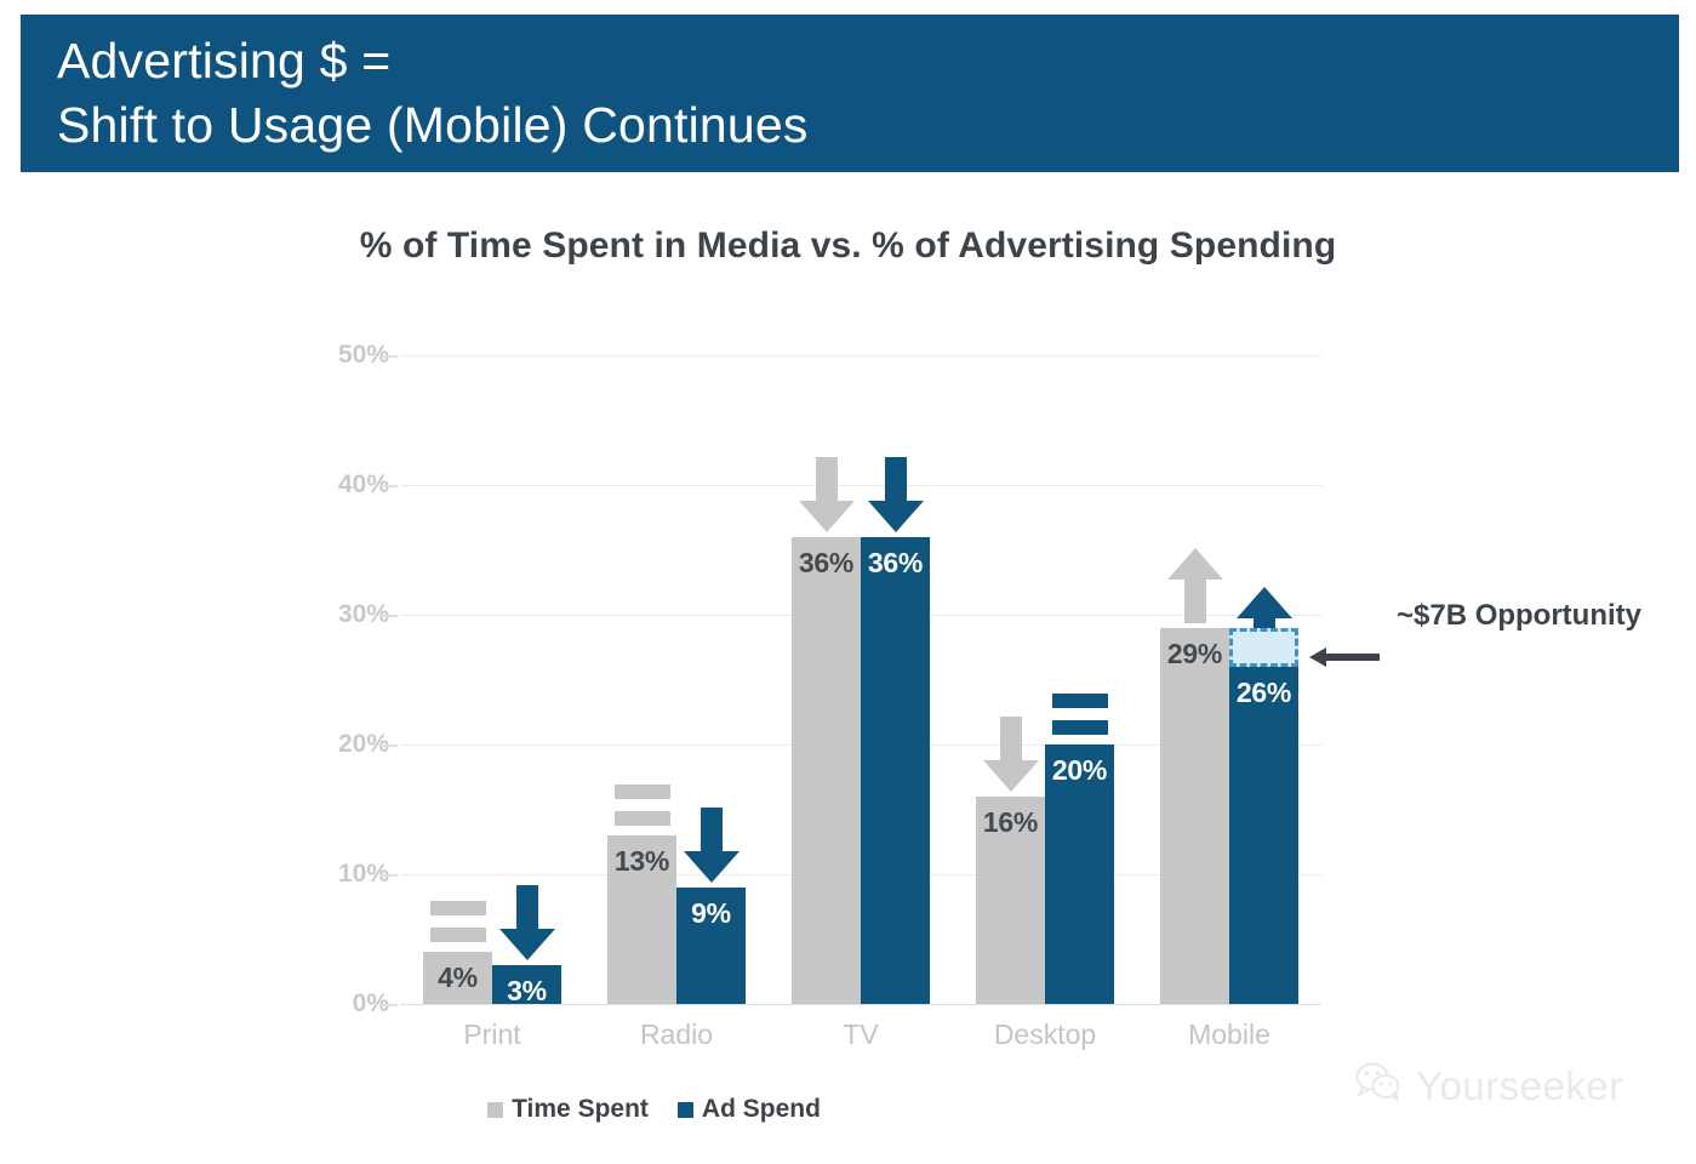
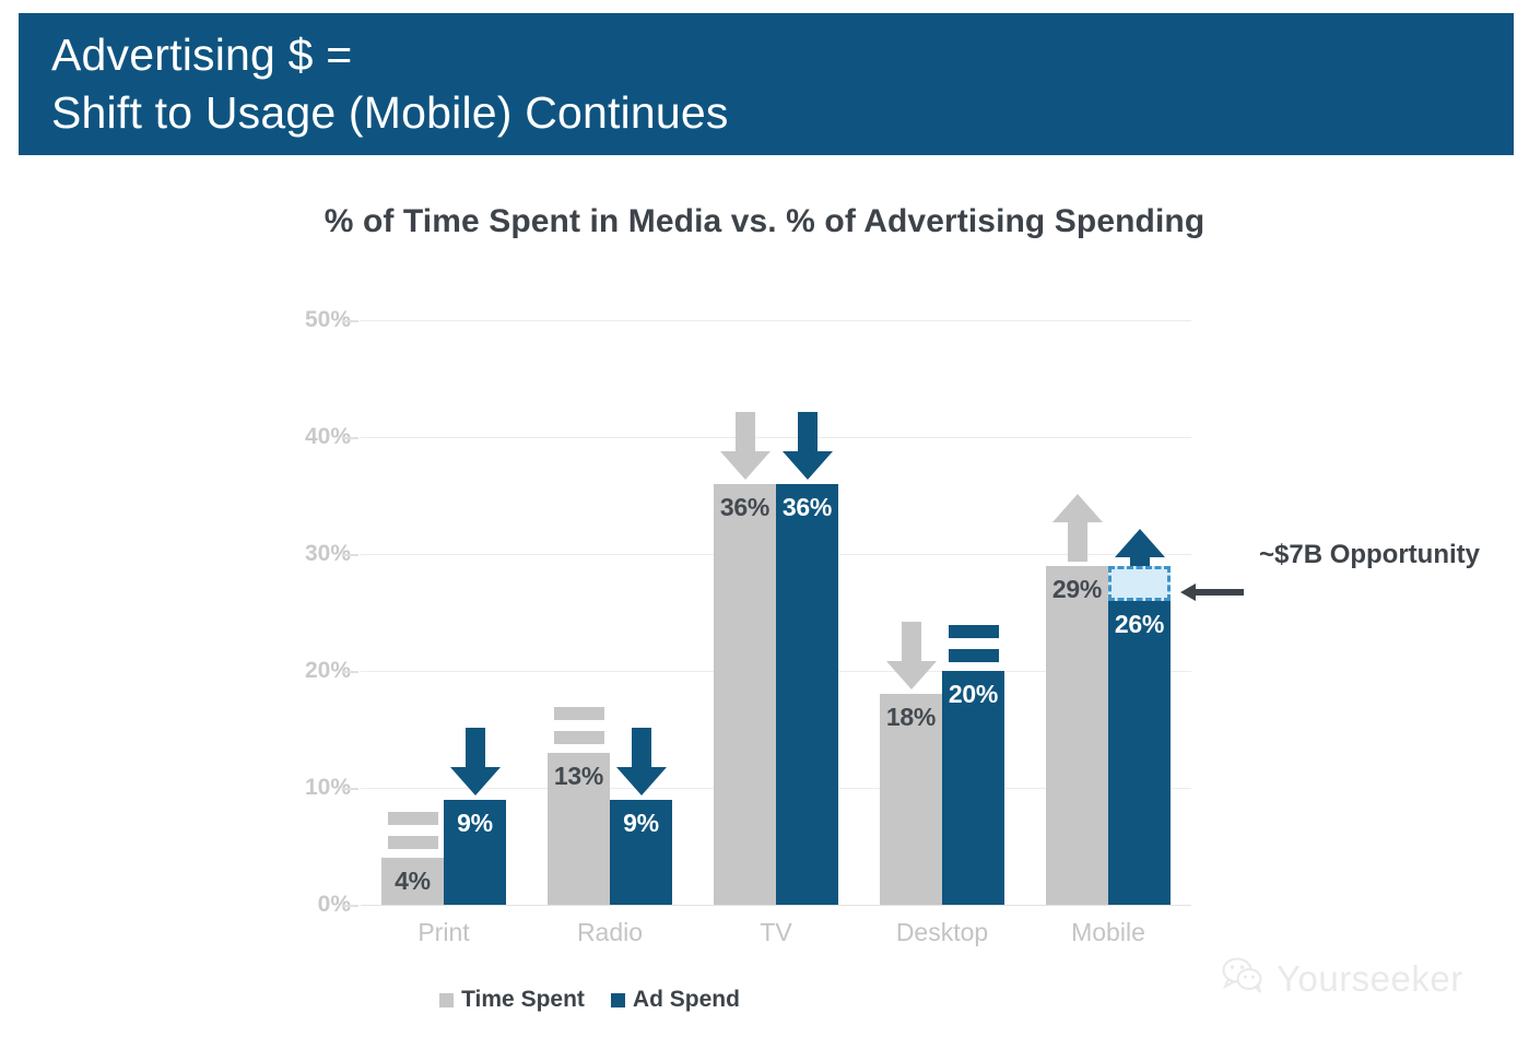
Ad Spend/Print: 3% -> 9%
Time Spent/Desktop: 16% -> 18%
